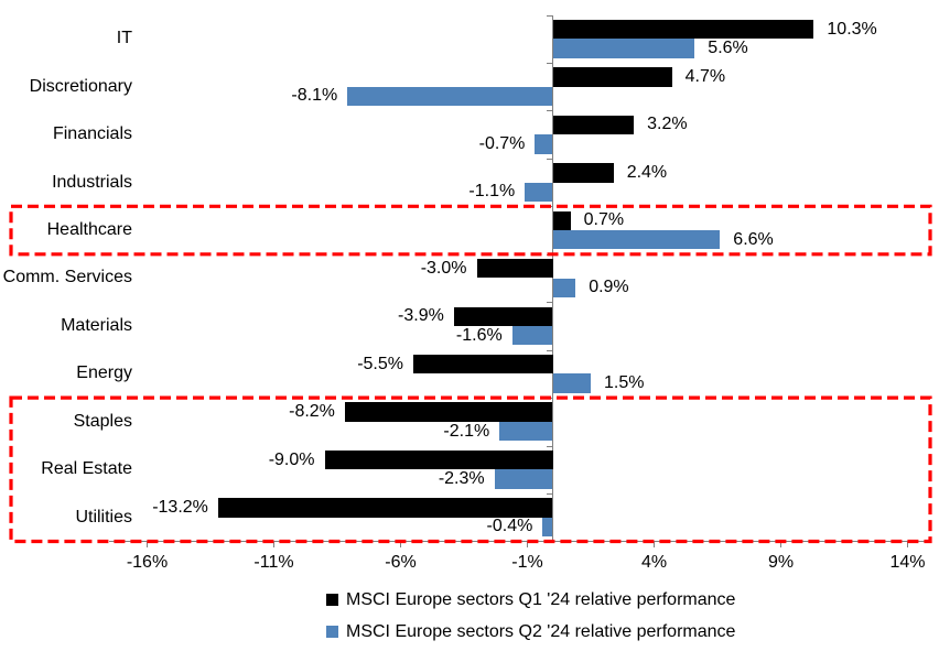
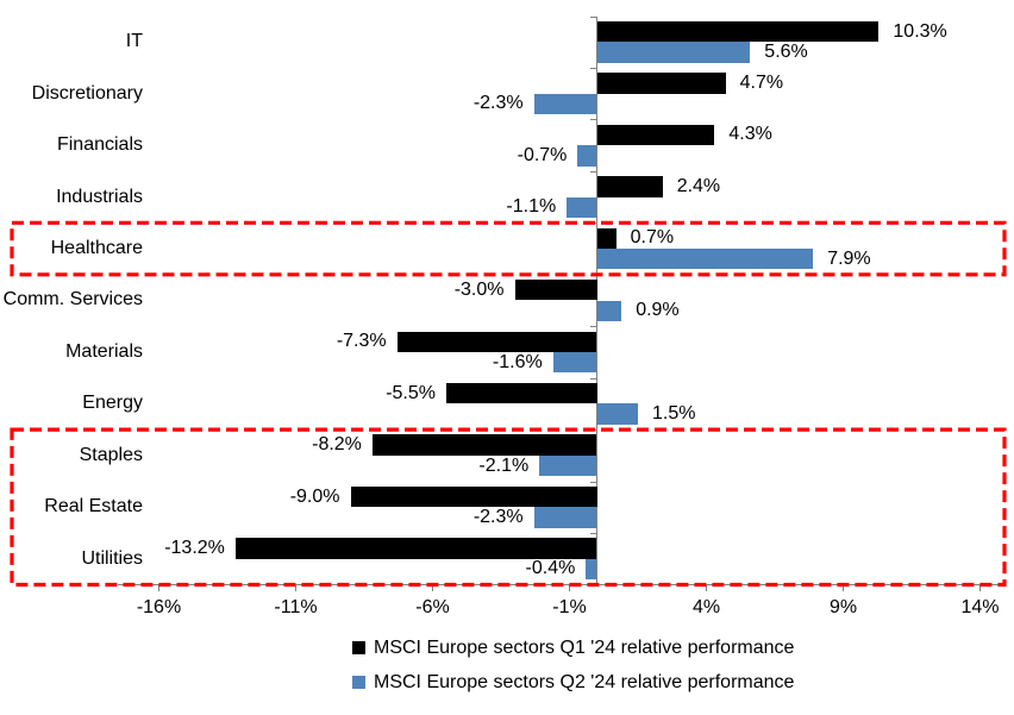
MSCI Europe sectors Q2 '24 relative performance/Discretionary: -8.1% -> -2.3%
MSCI Europe sectors Q1 '24 relative performance/Financials: 3.2% -> 4.3%
MSCI Europe sectors Q2 '24 relative performance/Healthcare: 6.6% -> 7.9%
MSCI Europe sectors Q1 '24 relative performance/Materials: -3.9% -> -7.3%
